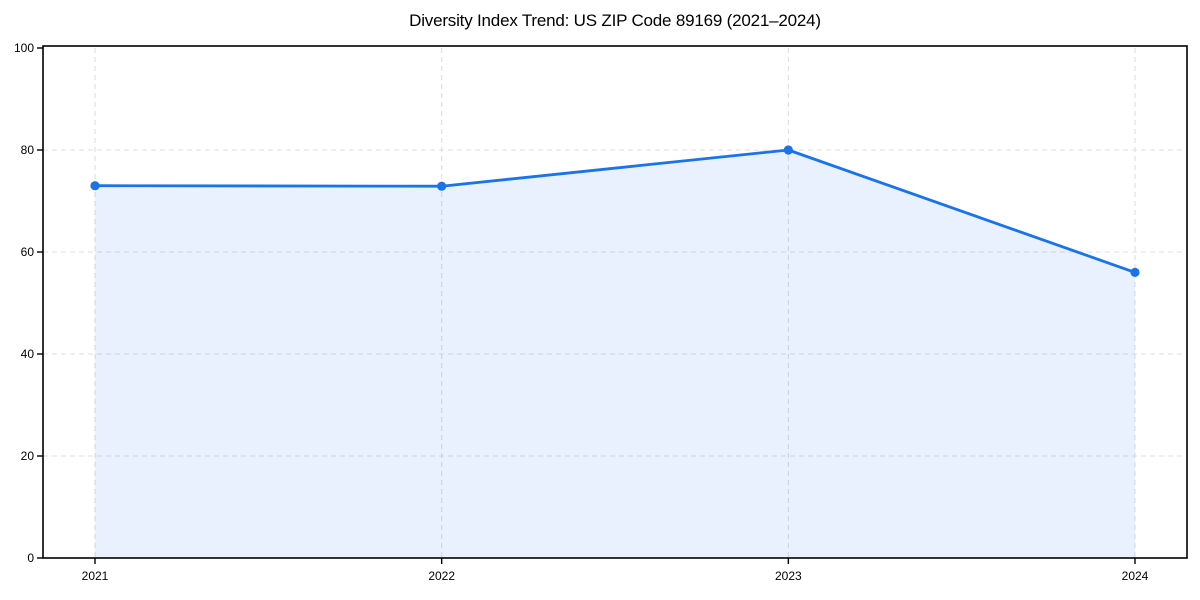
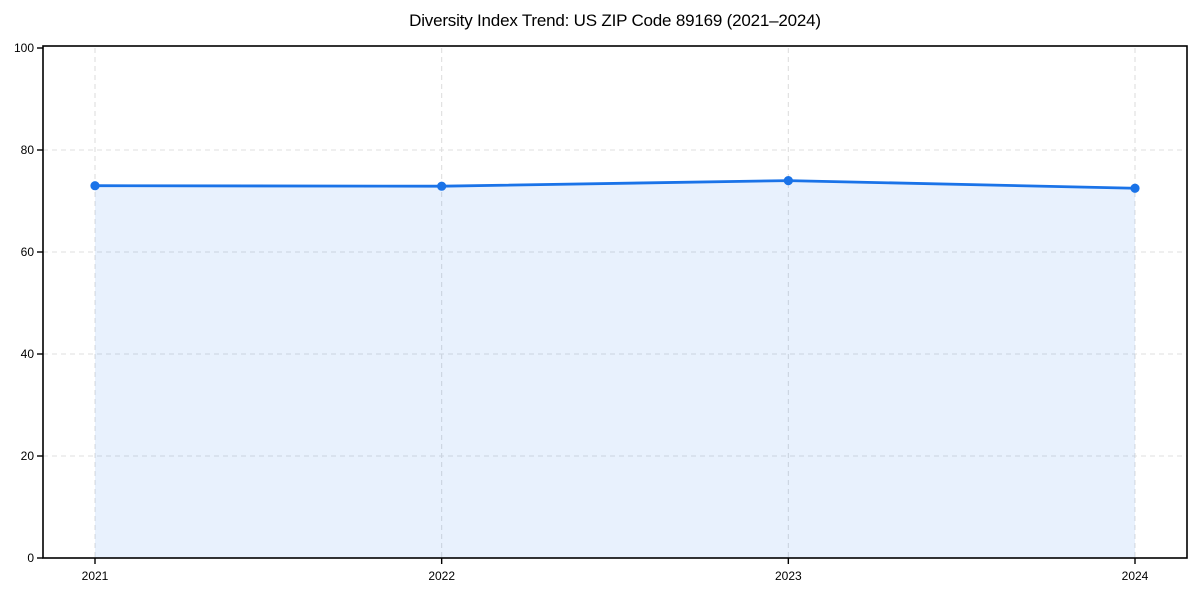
2023: 80 -> 74
2024: 56 -> 72
